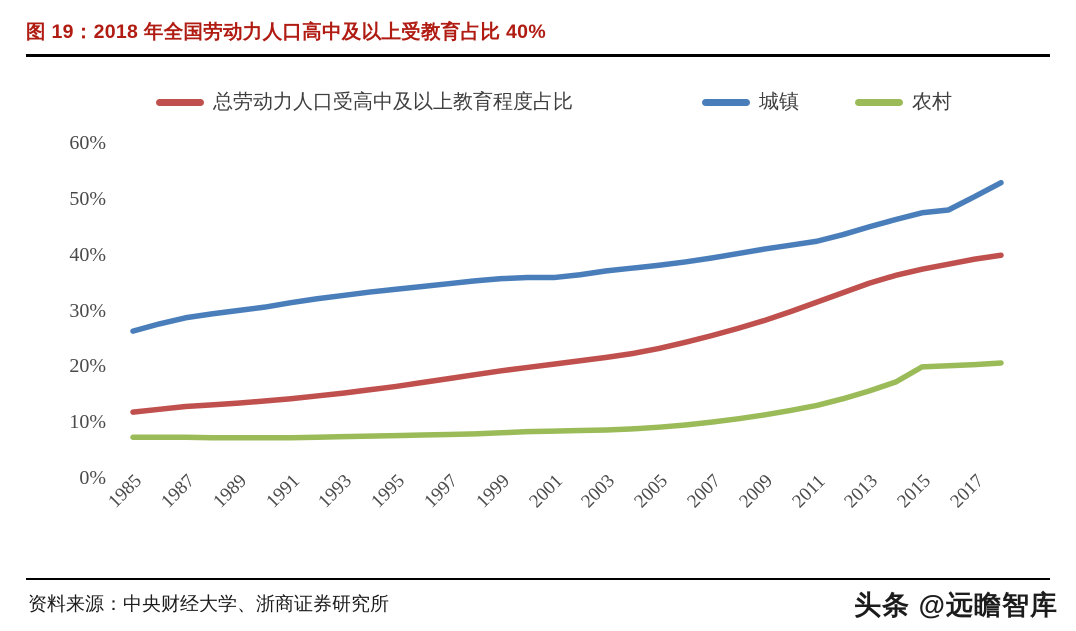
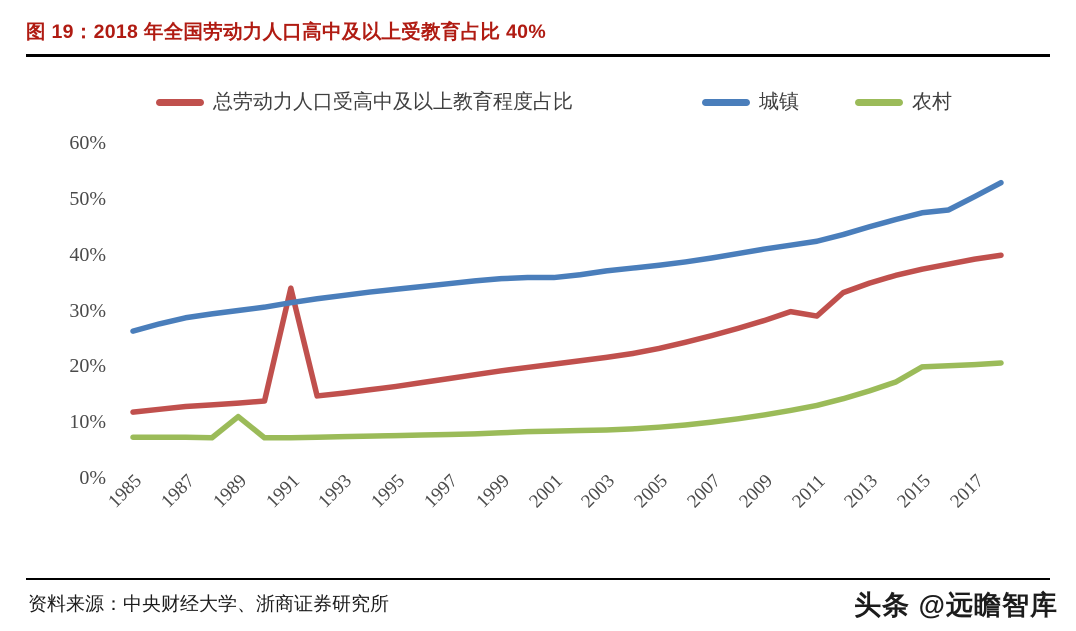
农村/1989: 7% -> 11%
总劳动力人口受高中及以上教育程度占比/1991: 14% -> 34%
总劳动力人口受高中及以上教育程度占比/2011: 32% -> 29%
